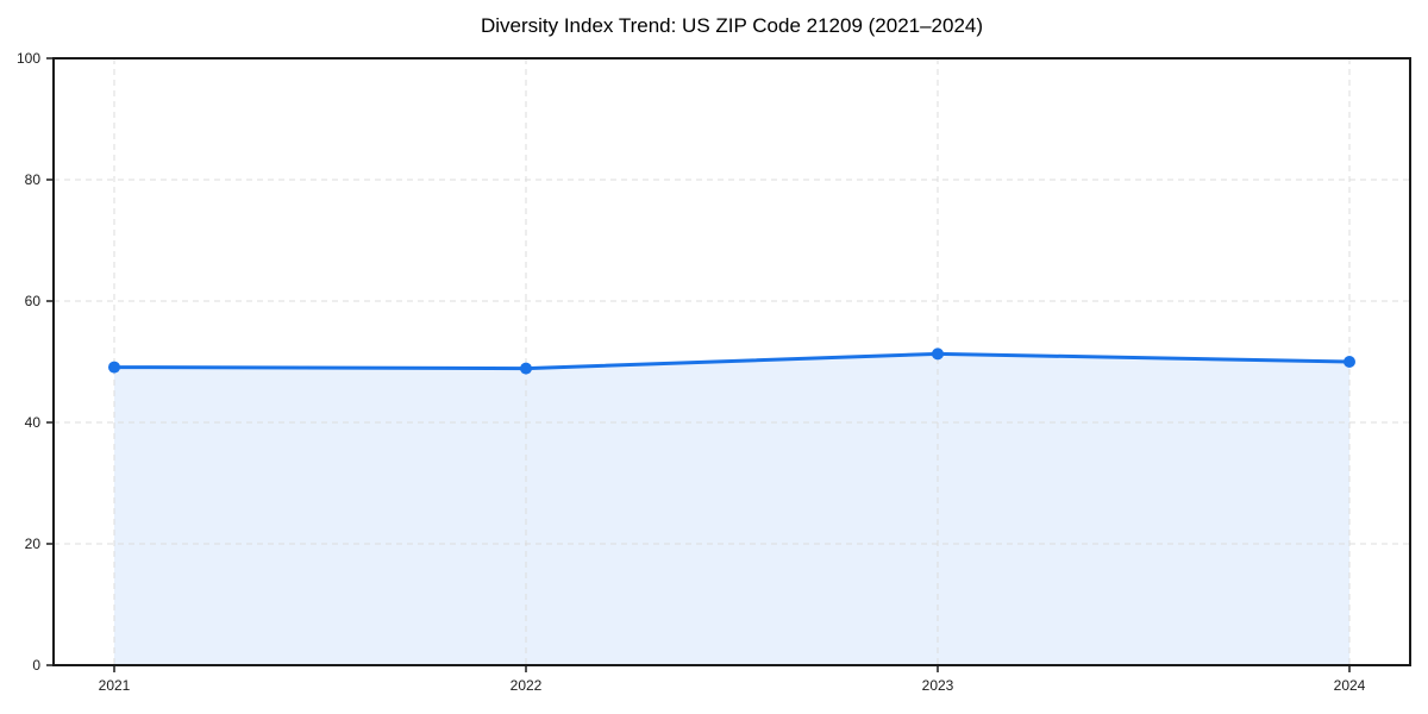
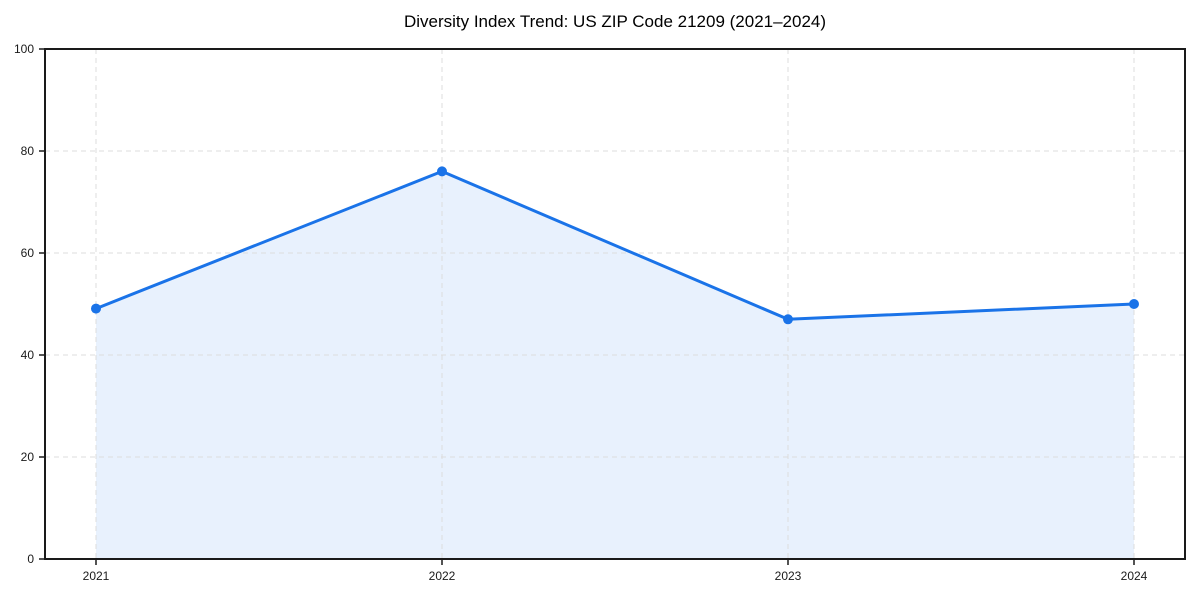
2022: 49 -> 76
2023: 51 -> 47
